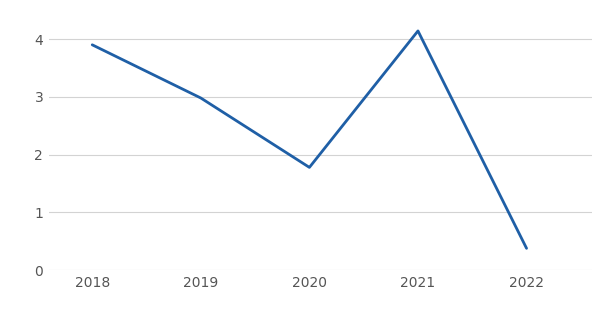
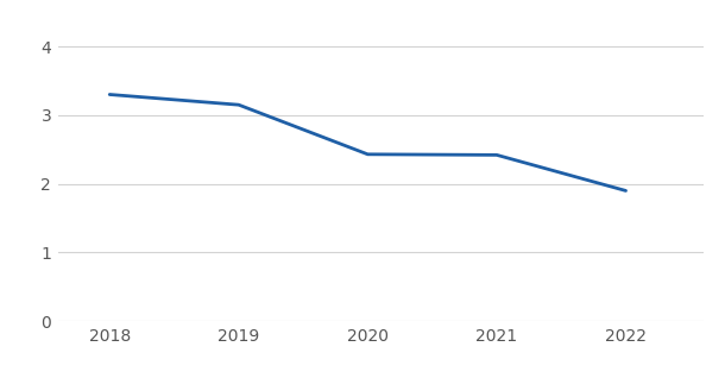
2018: 3.90 -> 3.30
2019: 2.98 -> 3.15
2020: 1.78 -> 2.43
2021: 4.14 -> 2.42
2022: 0.38 -> 1.90
